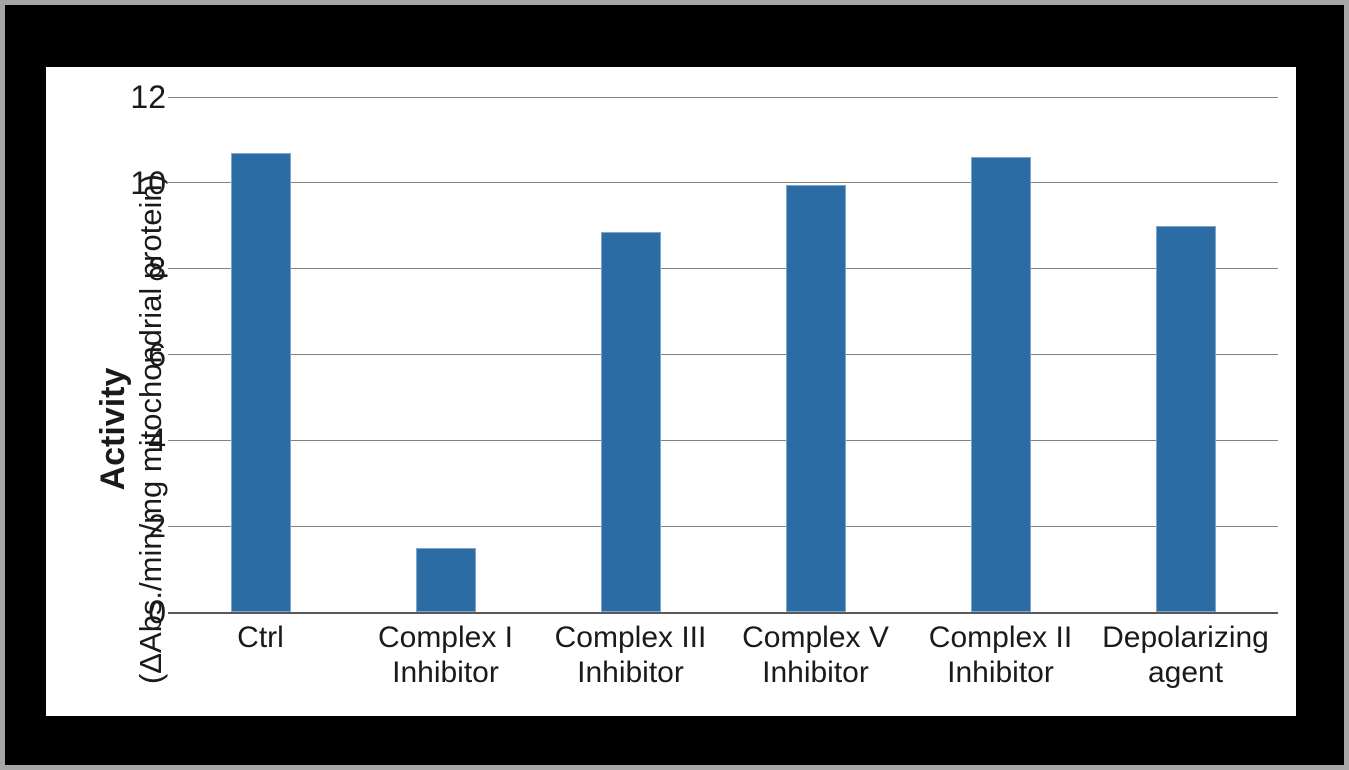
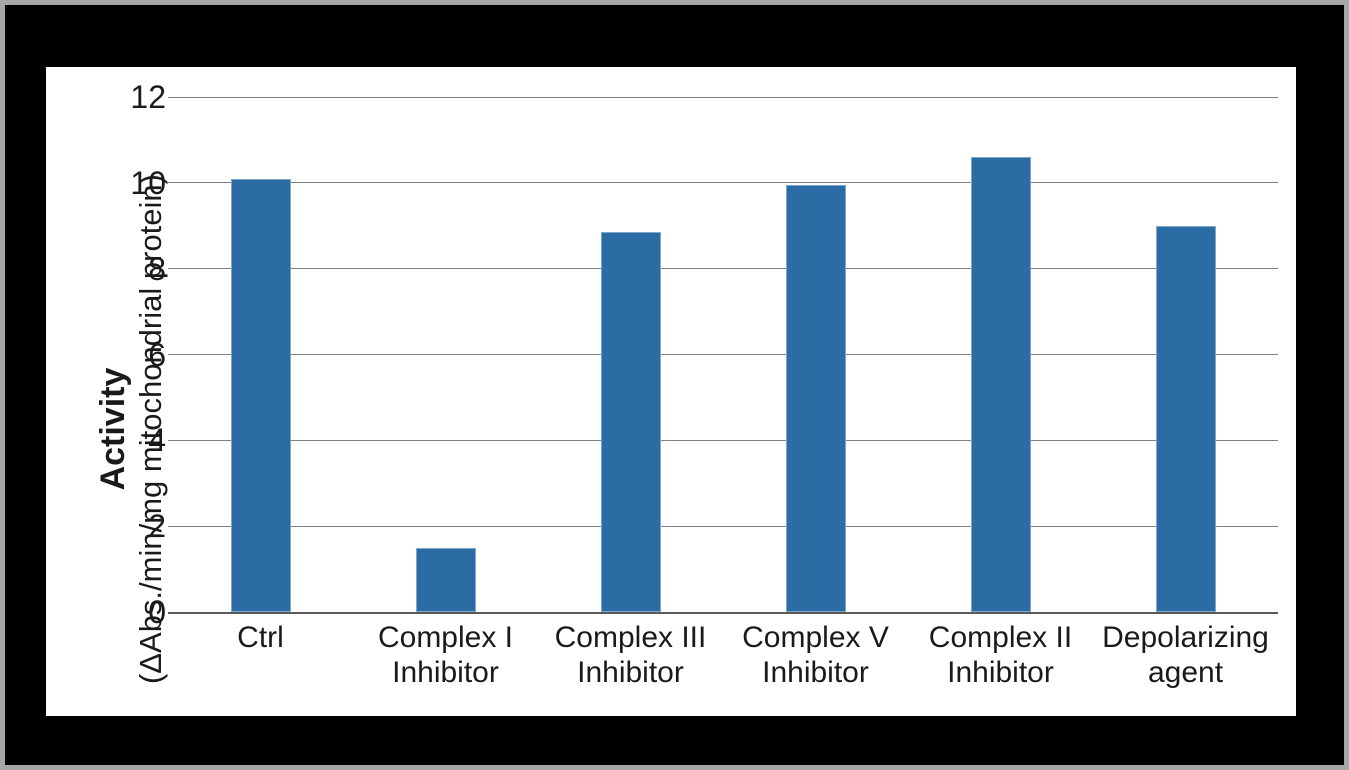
Ctrl: 10.7 -> 10.1
